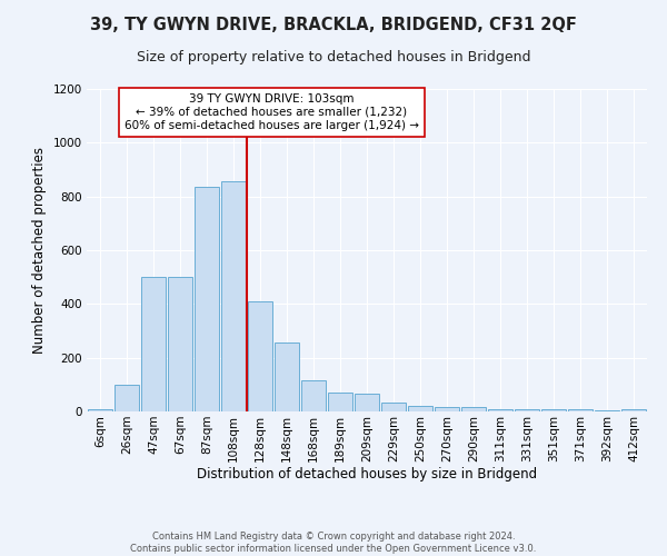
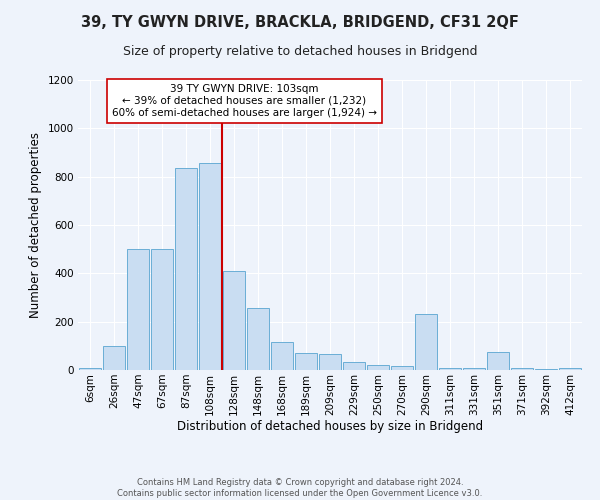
290sqm: 15 -> 230
351sqm: 10 -> 75
